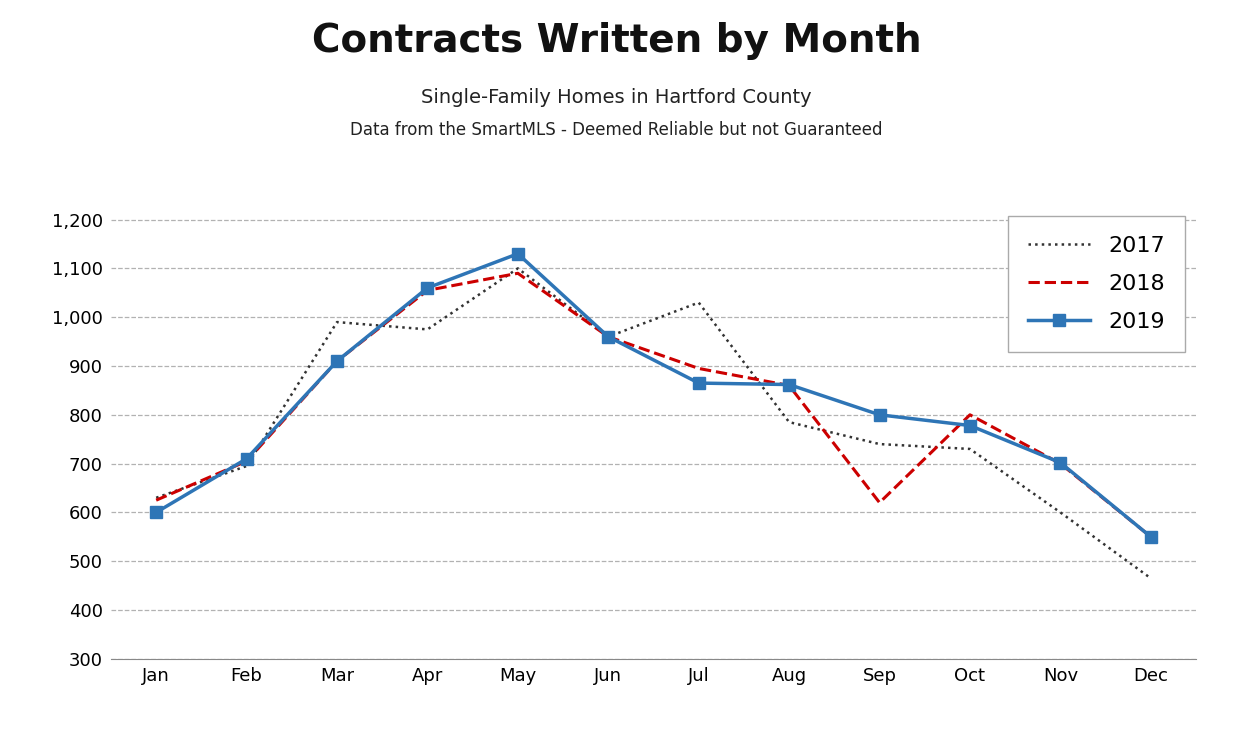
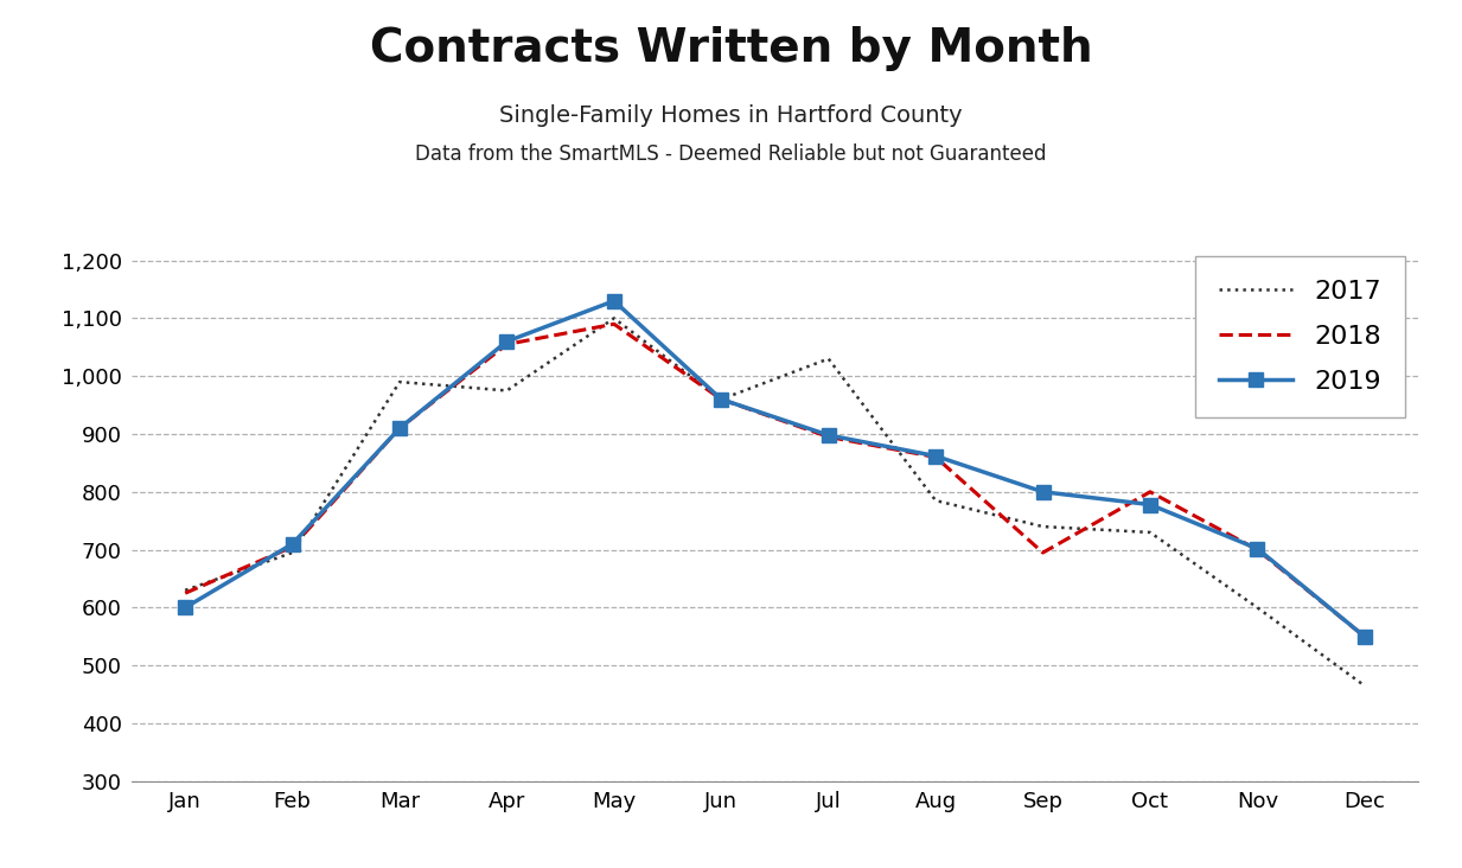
2019/Jul: 865 -> 898
2018/Sep: 620 -> 695
